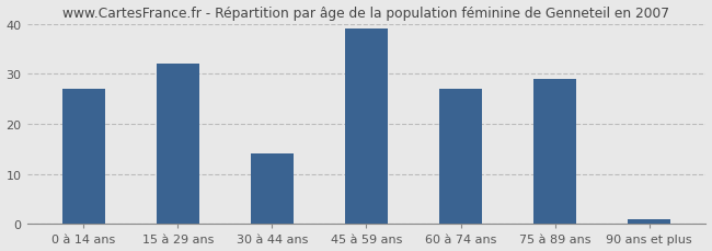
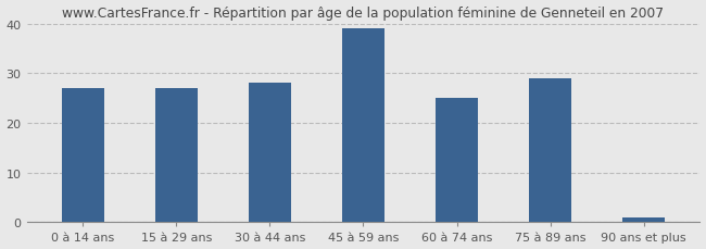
15 à 29 ans: 32 -> 27
30 à 44 ans: 14 -> 28
60 à 74 ans: 27 -> 25
